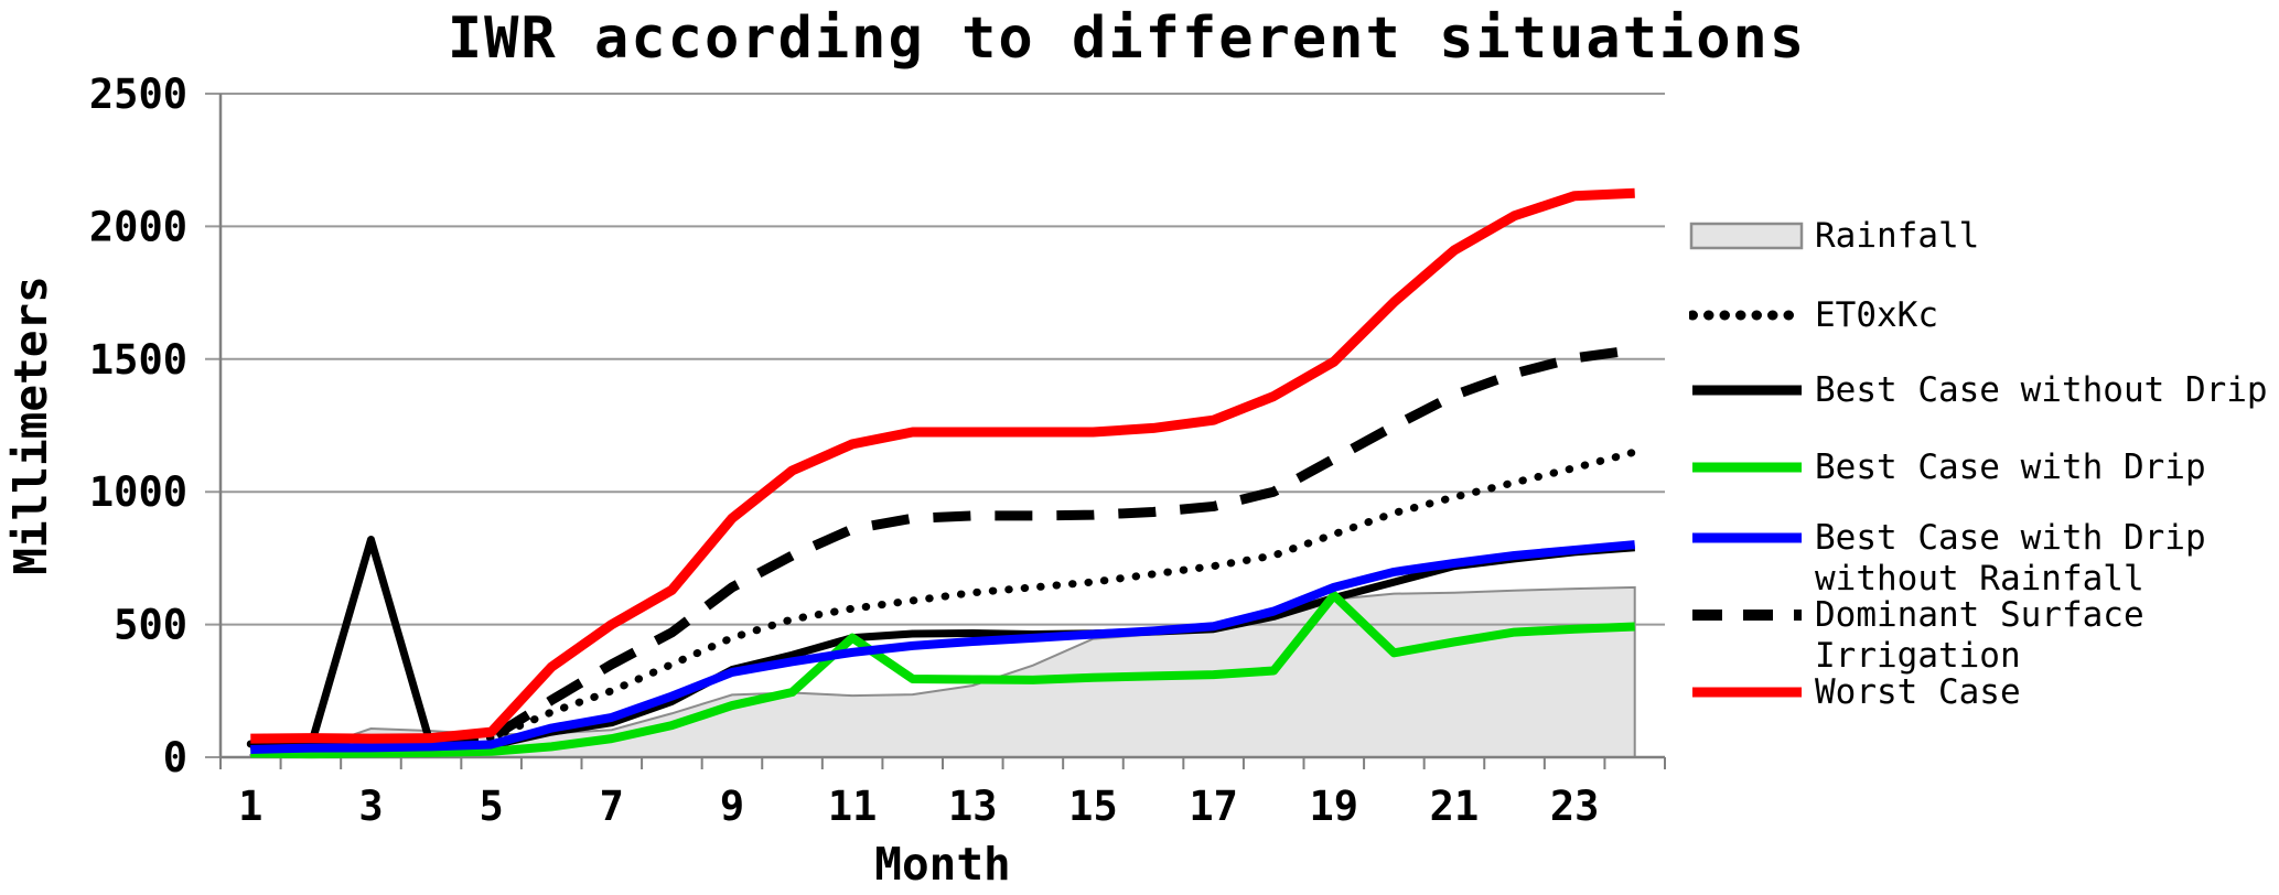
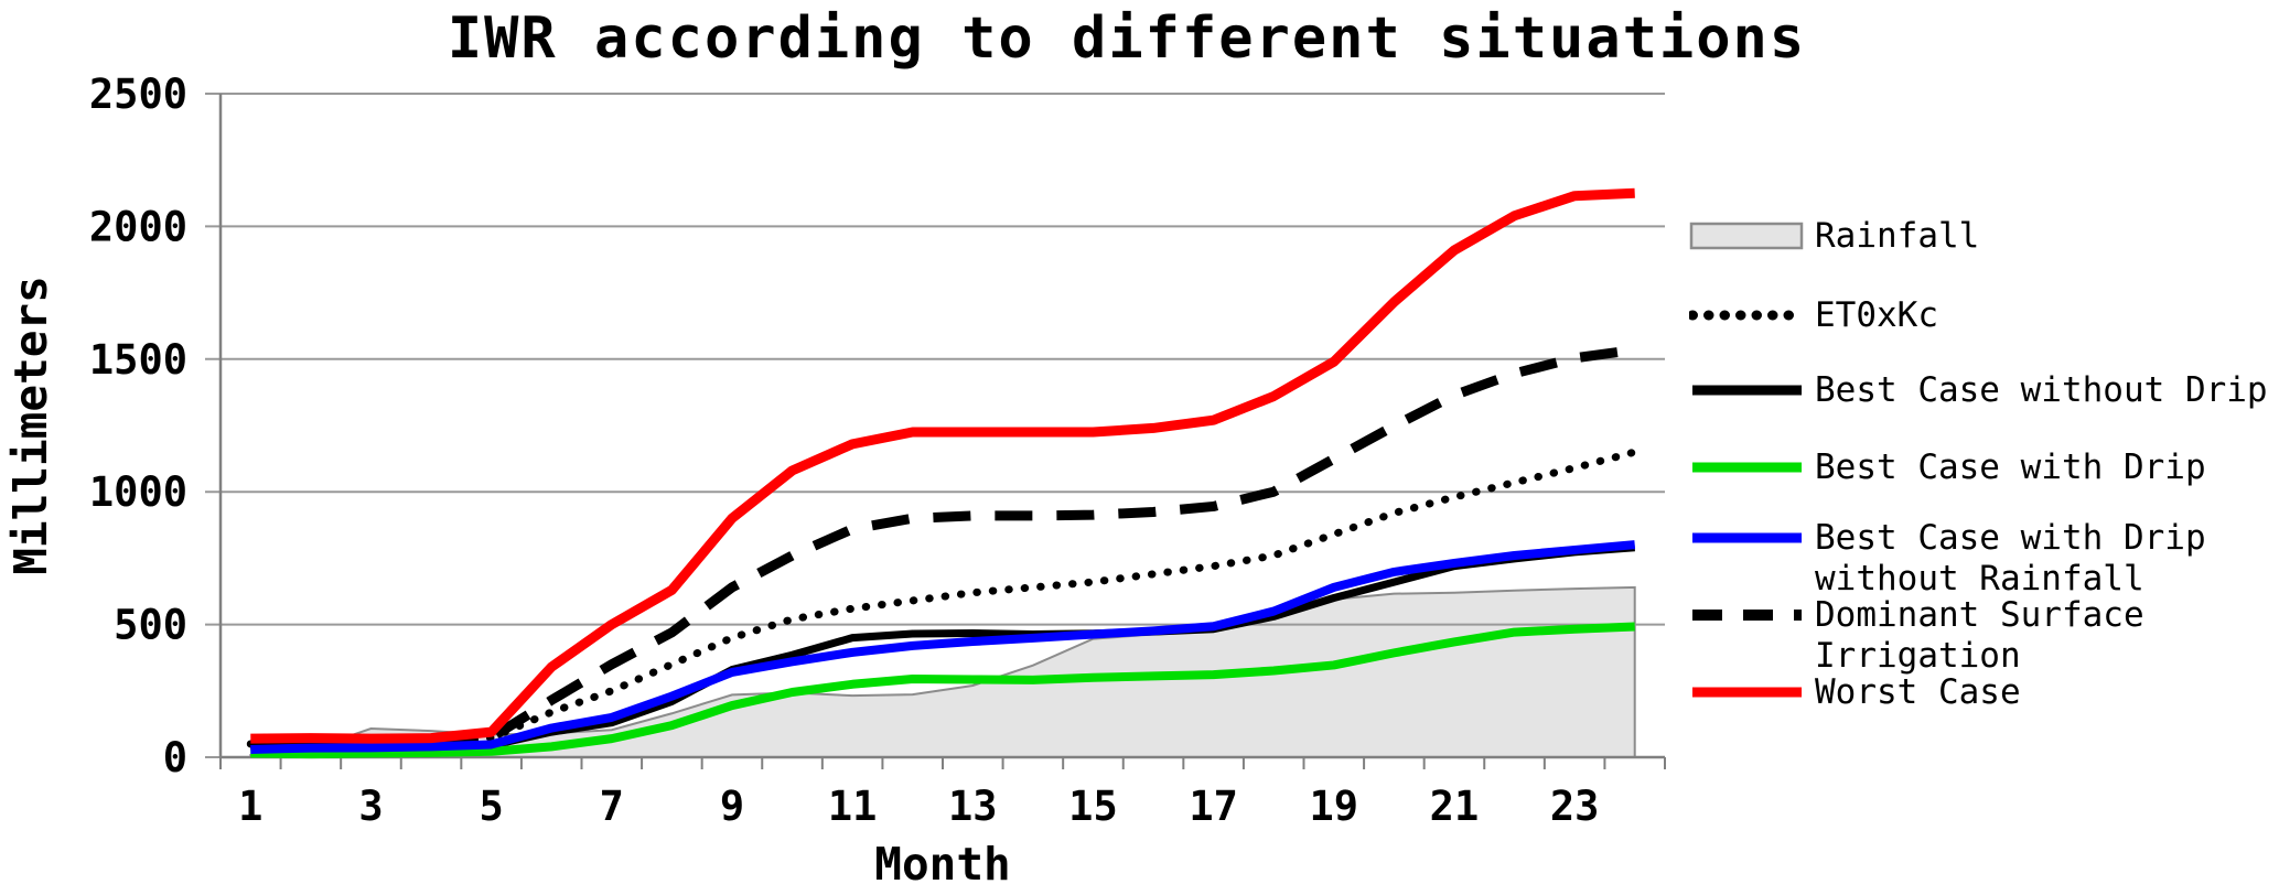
Best Case without Drip/3: 820 -> 40
Best Case with Drip/11: 450 -> 280
Best Case with Drip/19: 610 -> 350
